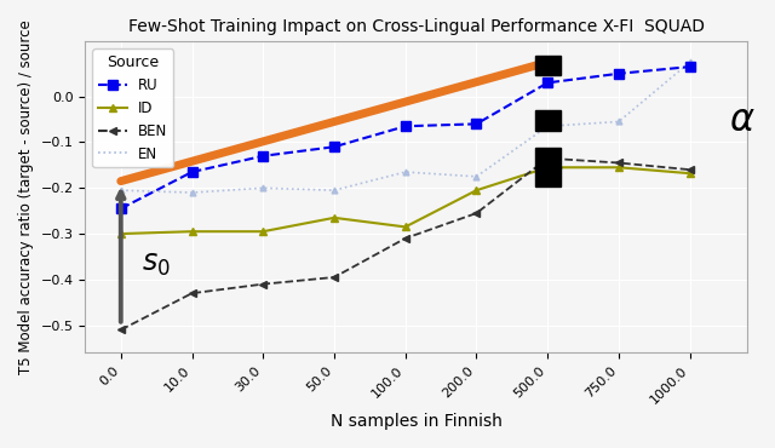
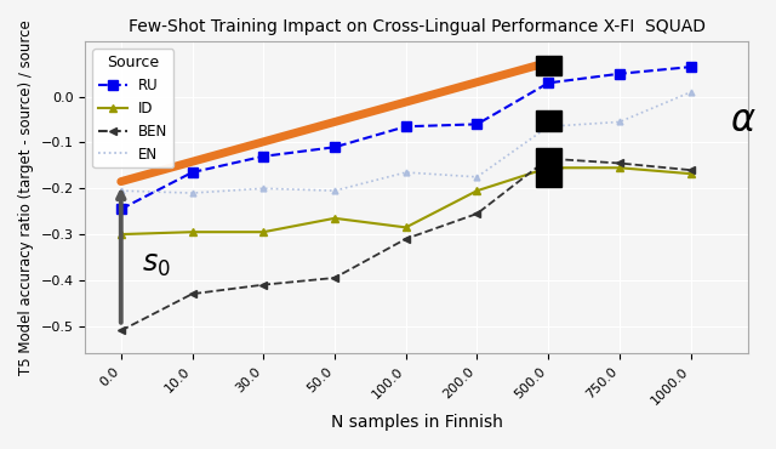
EN/1000.0: 0.075 -> 0.010
